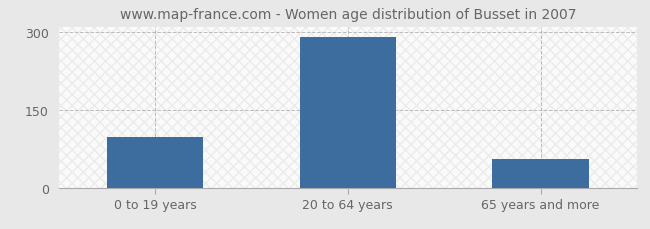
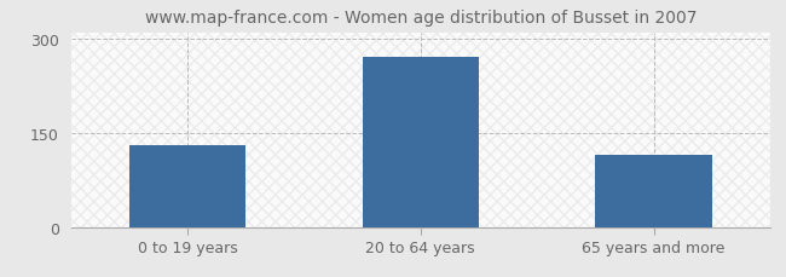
0 to 19 years: 98 -> 130
20 to 64 years: 290 -> 270
65 years and more: 56 -> 115
